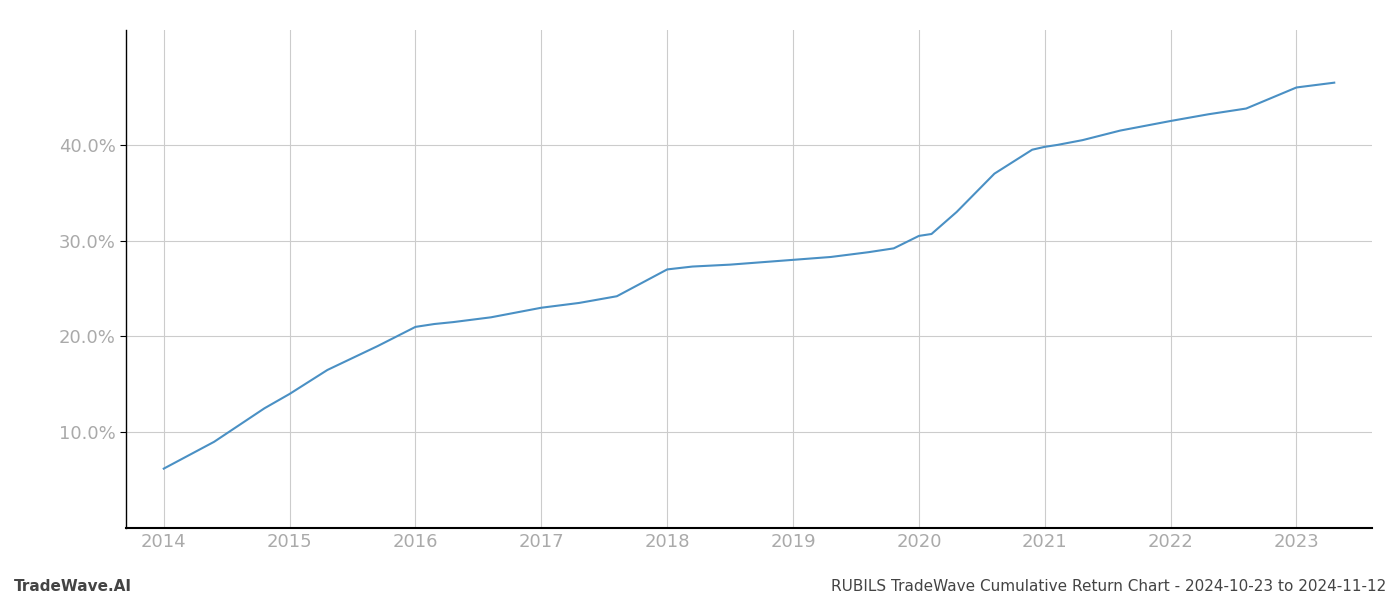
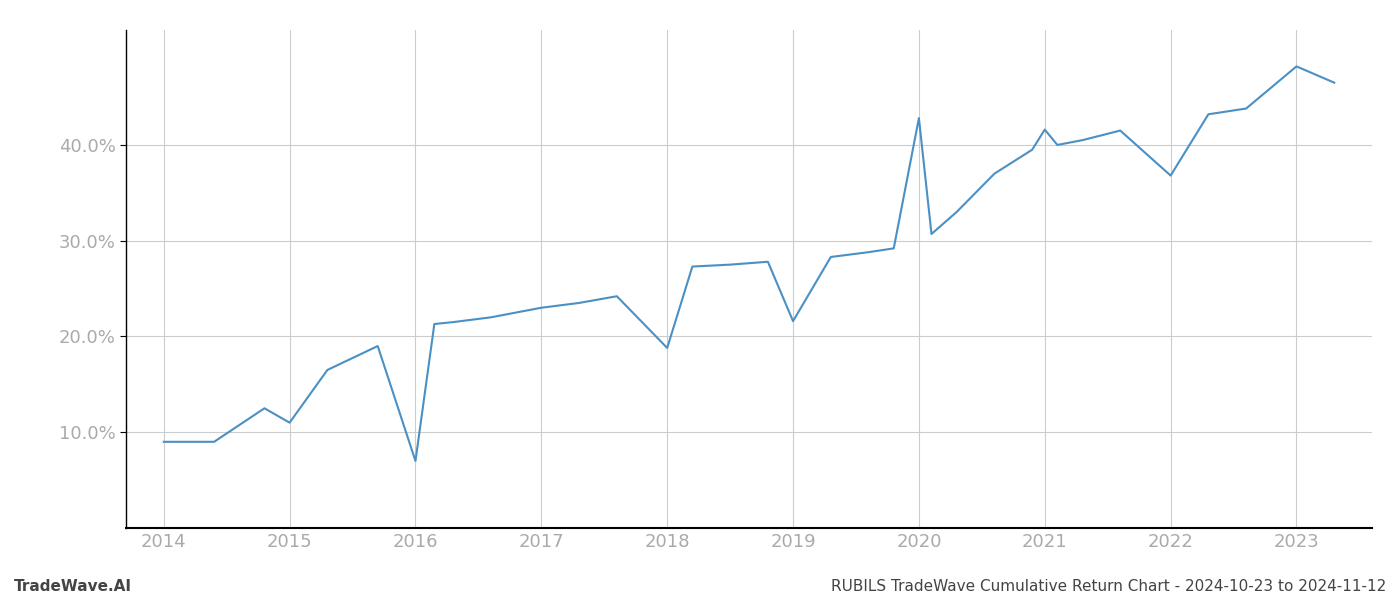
2014: 6.2% -> 9.0%
2015: 14.0% -> 11.0%
2016: 21.0% -> 7.0%
2018: 27.0% -> 18.8%
2019: 28.0% -> 21.6%
2020: 30.5% -> 42.8%
2021: 39.8% -> 41.6%
2022: 42.5% -> 36.8%
2023: 46.0% -> 48.2%
